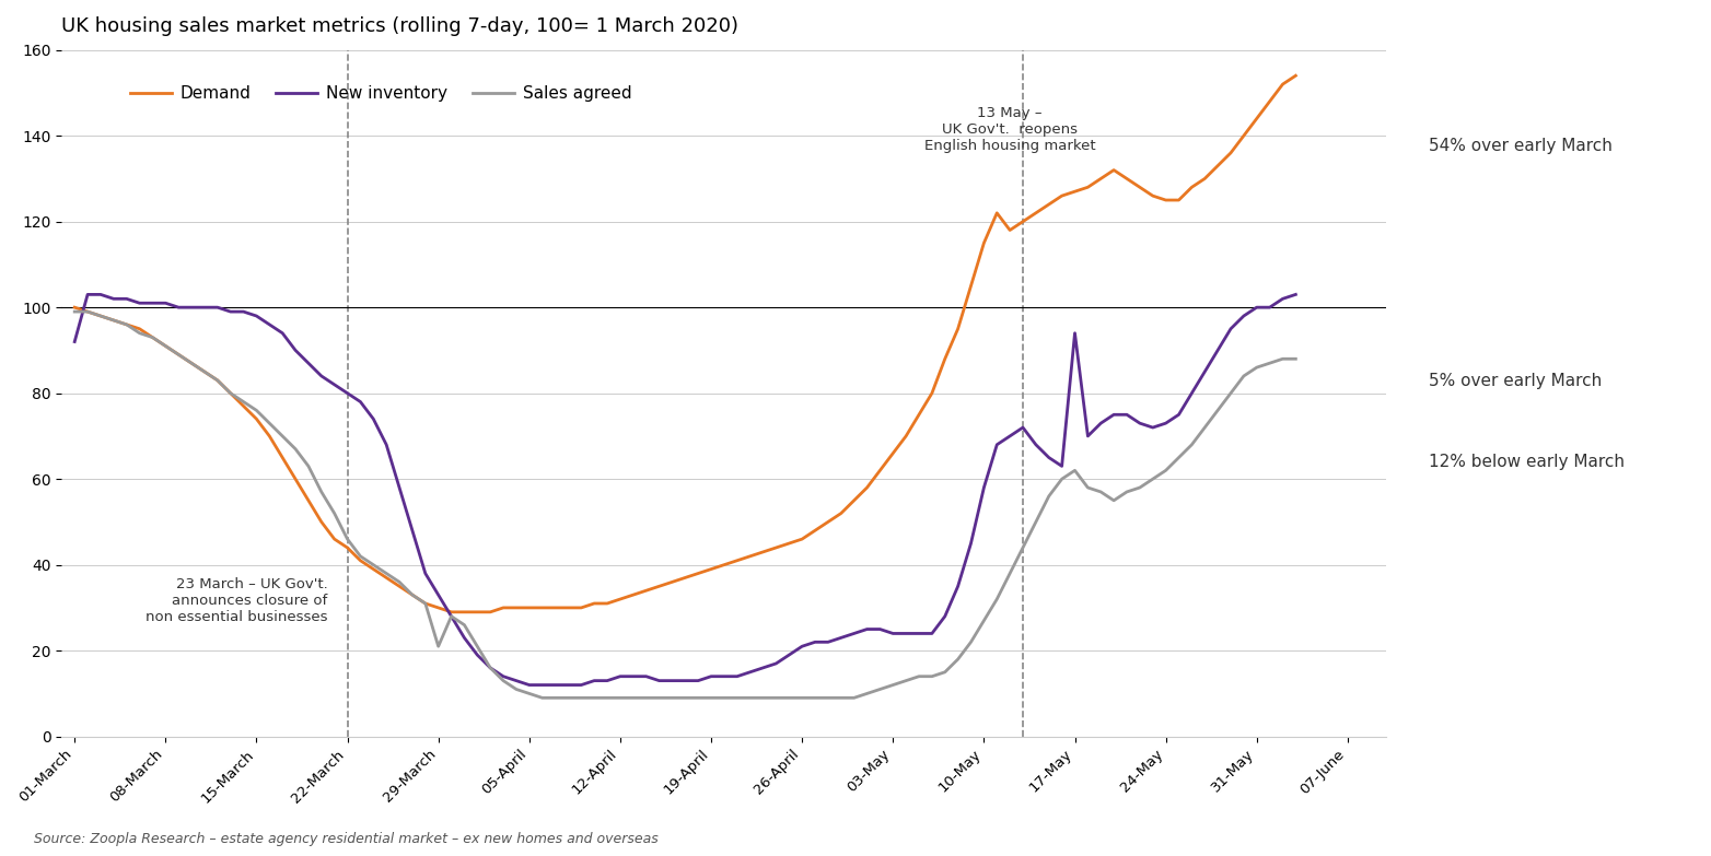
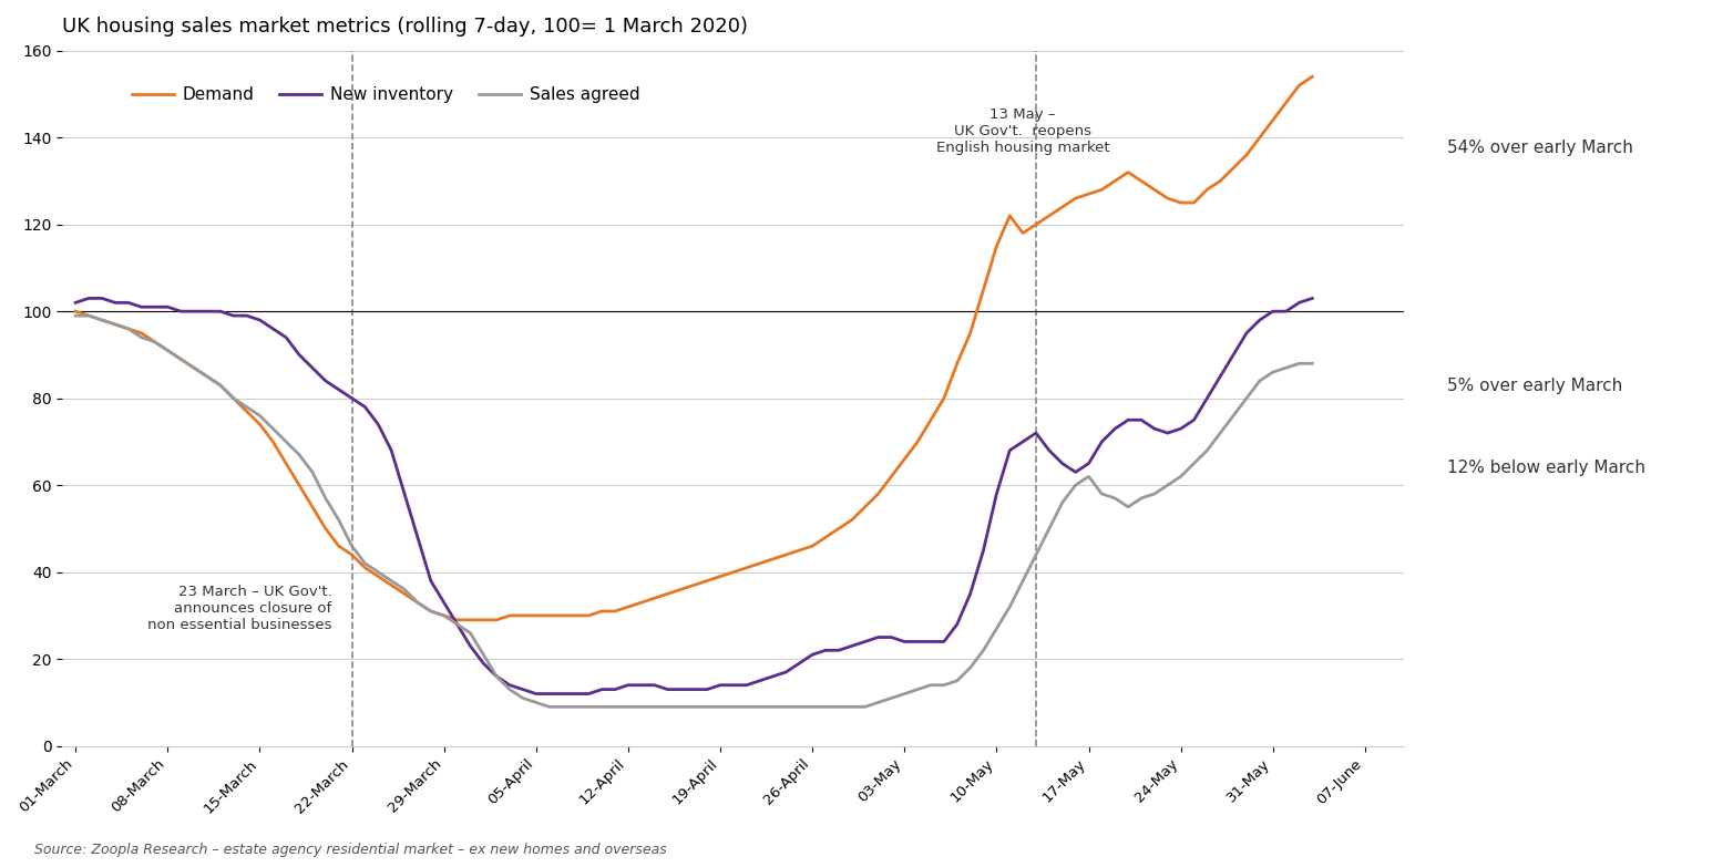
New inventory/01-March: 92 -> 102
Sales agreed/29-March: 21 -> 30
New inventory/17-May: 94 -> 65
